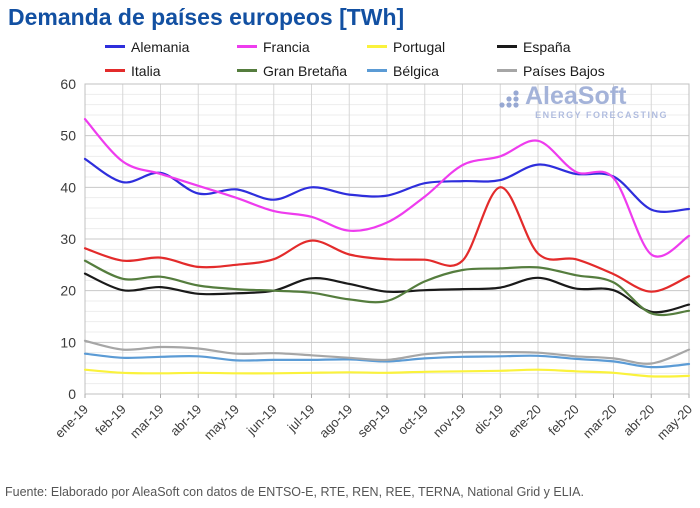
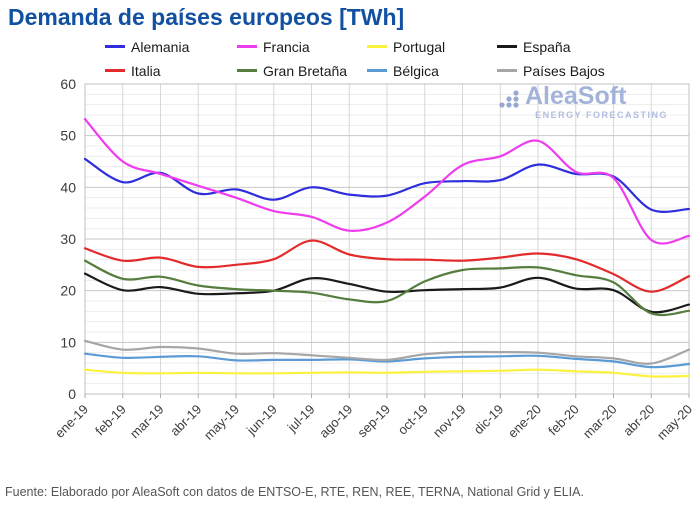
Italia/dic-19: 40 -> 26
Francia/abr-20: 27 -> 30
